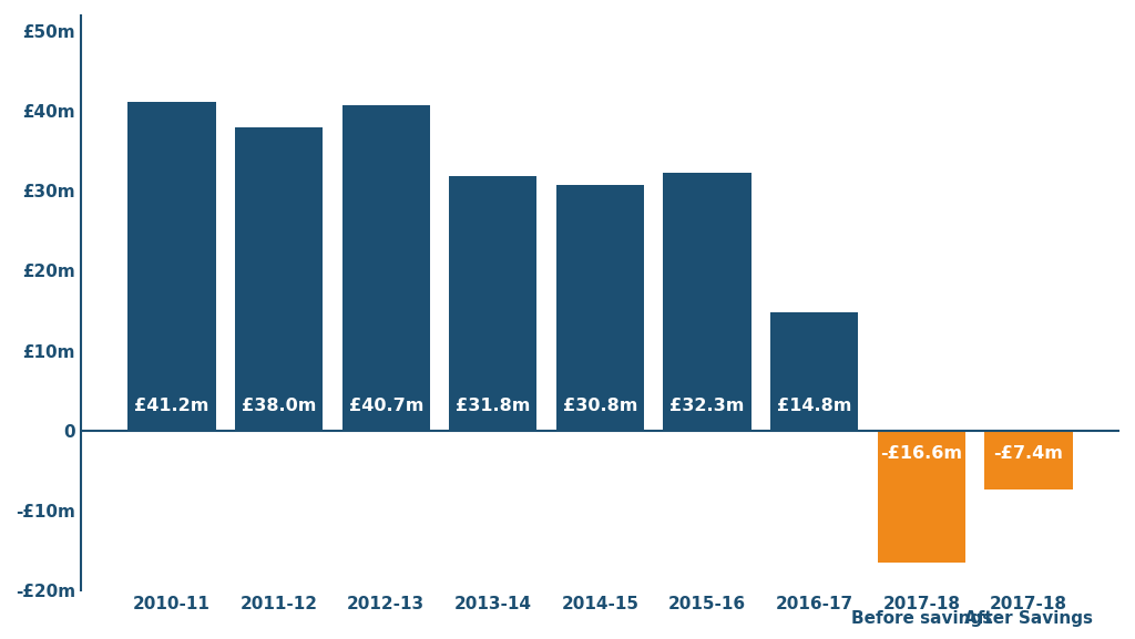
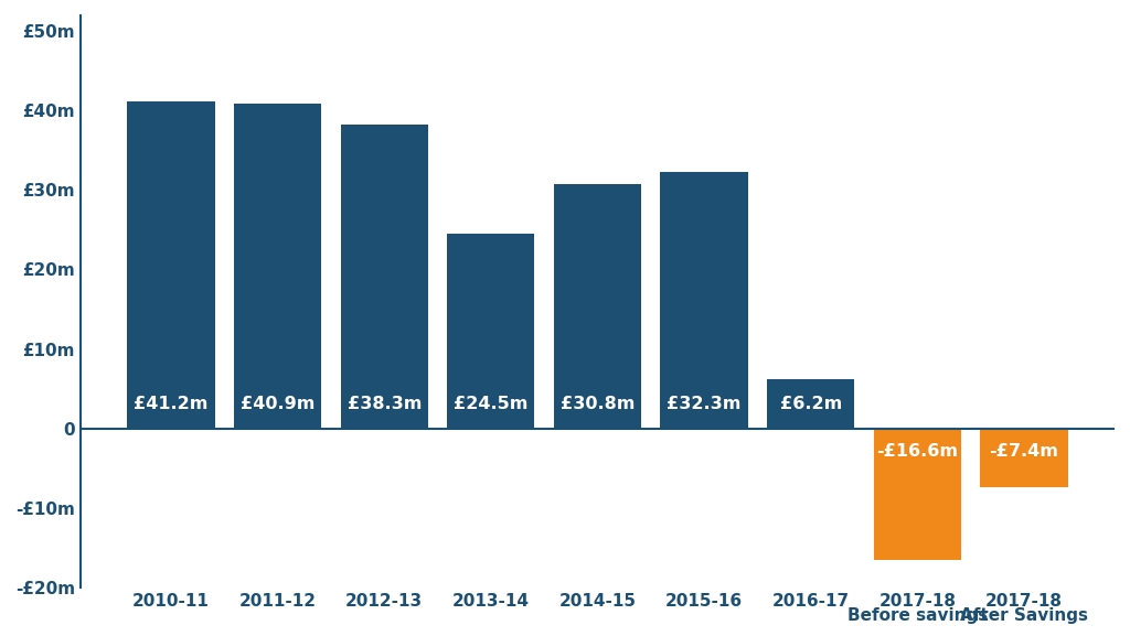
2011-12: £38.0m -> £40.9m
2012-13: £40.7m -> £38.3m
2013-14: £31.8m -> £24.5m
2016-17: £14.8m -> £6.2m
